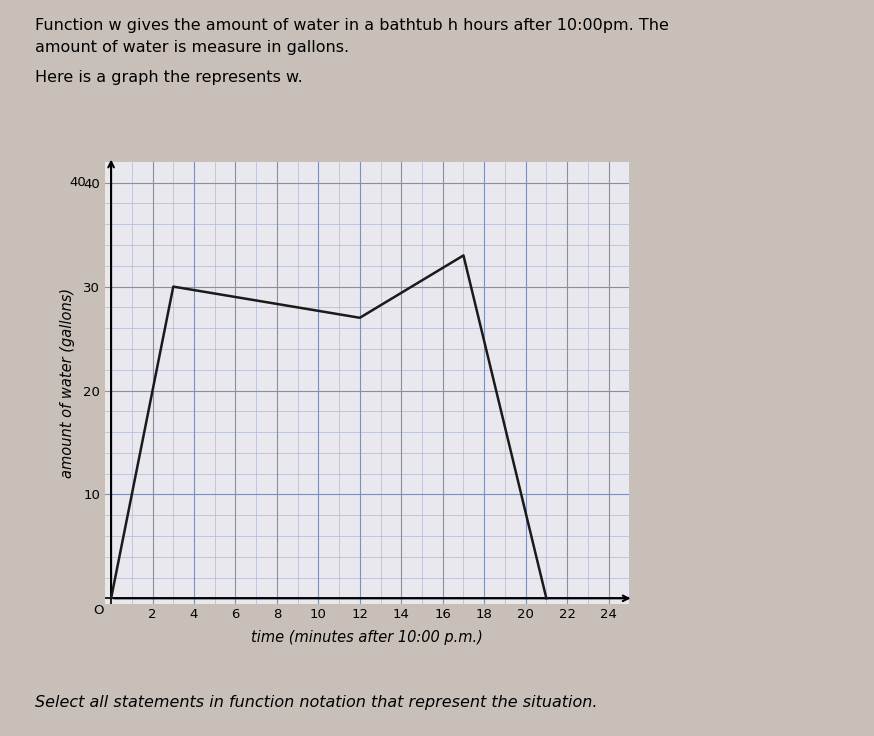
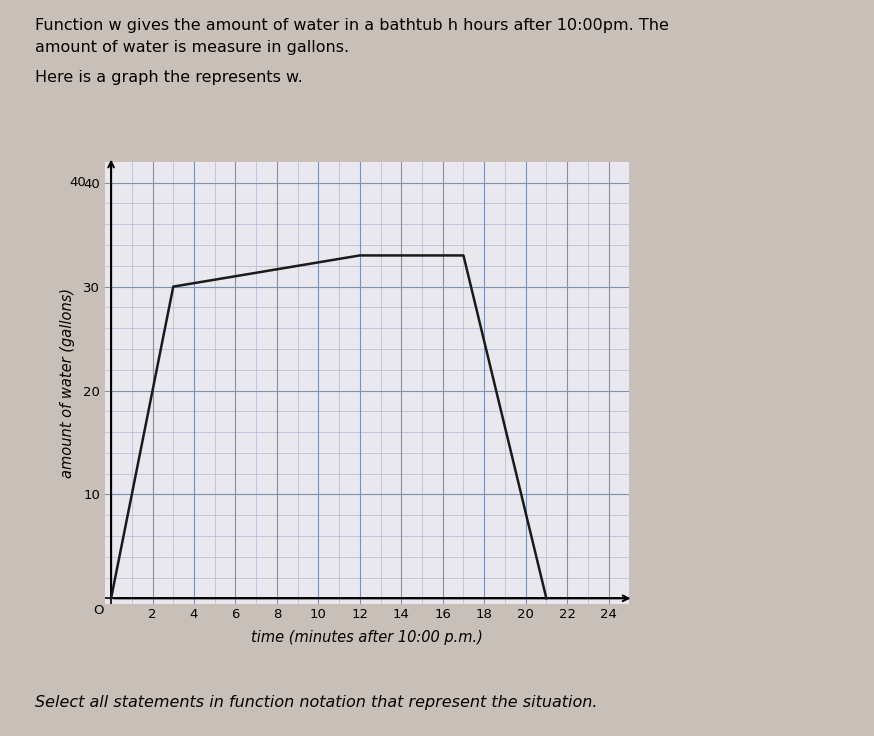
12: 27 -> 33
